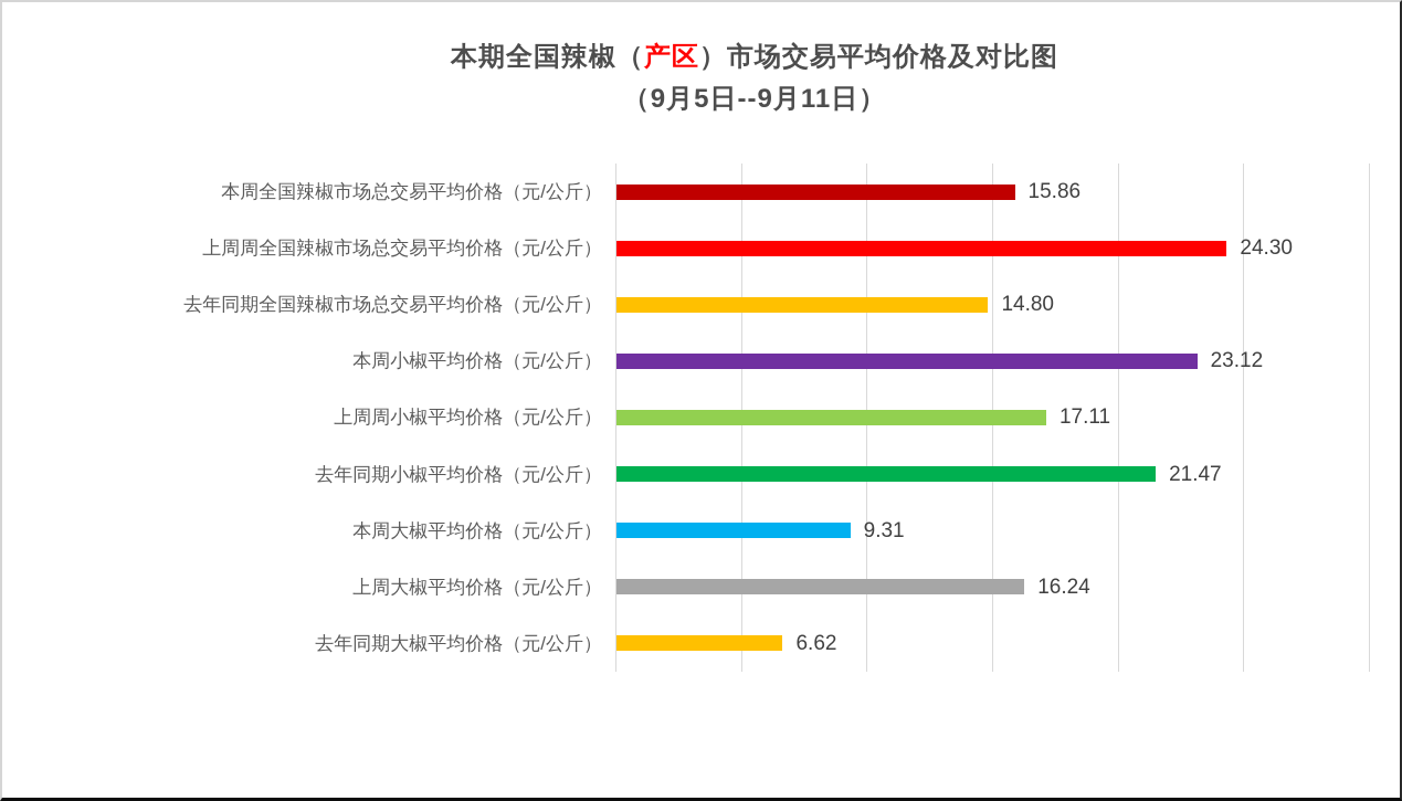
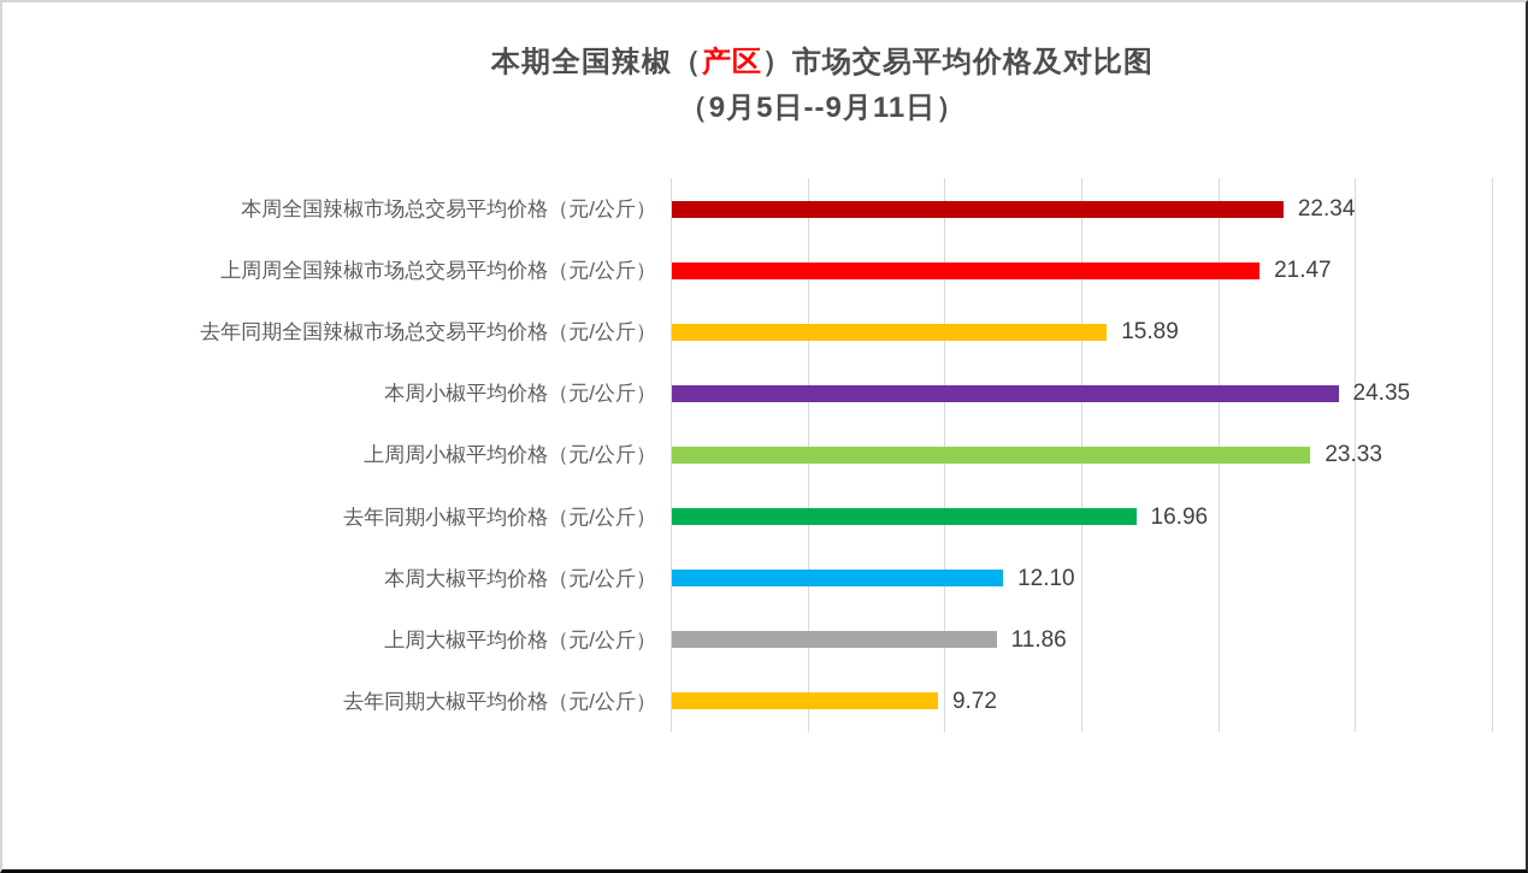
本周全国辣椒市场总交易平均价格（元/公斤）: 15.86 -> 22.34
上周周全国辣椒市场总交易平均价格（元/公斤）: 24.30 -> 21.47
去年同期全国辣椒市场总交易平均价格（元/公斤）: 14.80 -> 15.89
本周小椒平均价格（元/公斤）: 23.12 -> 24.35
上周周小椒平均价格（元/公斤）: 17.11 -> 23.33
去年同期小椒平均价格（元/公斤）: 21.47 -> 16.96
本周大椒平均价格（元/公斤）: 9.31 -> 12.10
上周大椒平均价格（元/公斤）: 16.24 -> 11.86
去年同期大椒平均价格（元/公斤）: 6.62 -> 9.72
